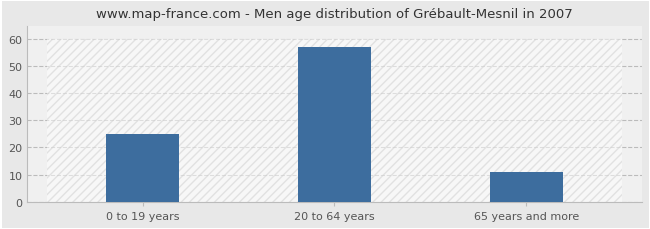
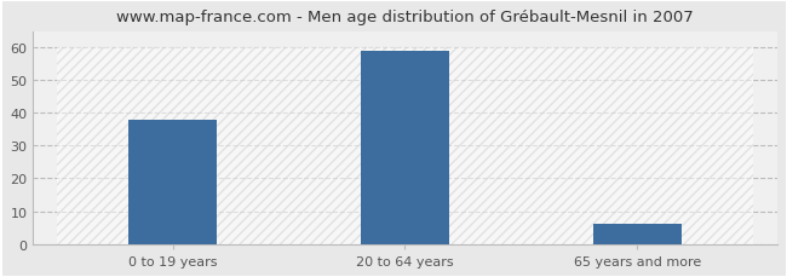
0 to 19 years: 25 -> 38
20 to 64 years: 57 -> 59
65 years and more: 11 -> 6
